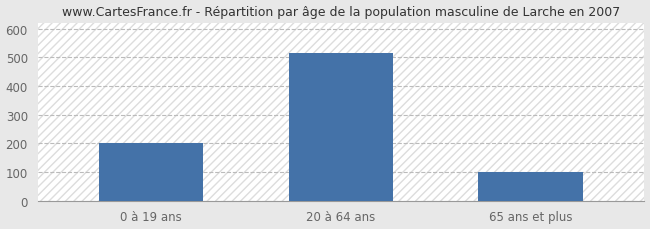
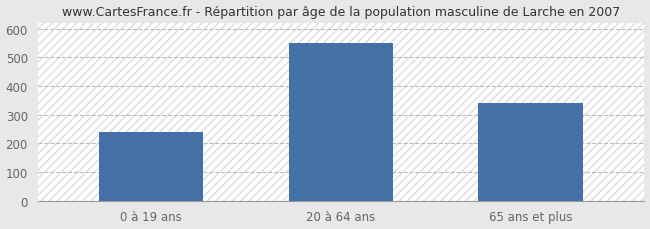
0 à 19 ans: 202 -> 240
20 à 64 ans: 516 -> 550
65 ans et plus: 99 -> 340
